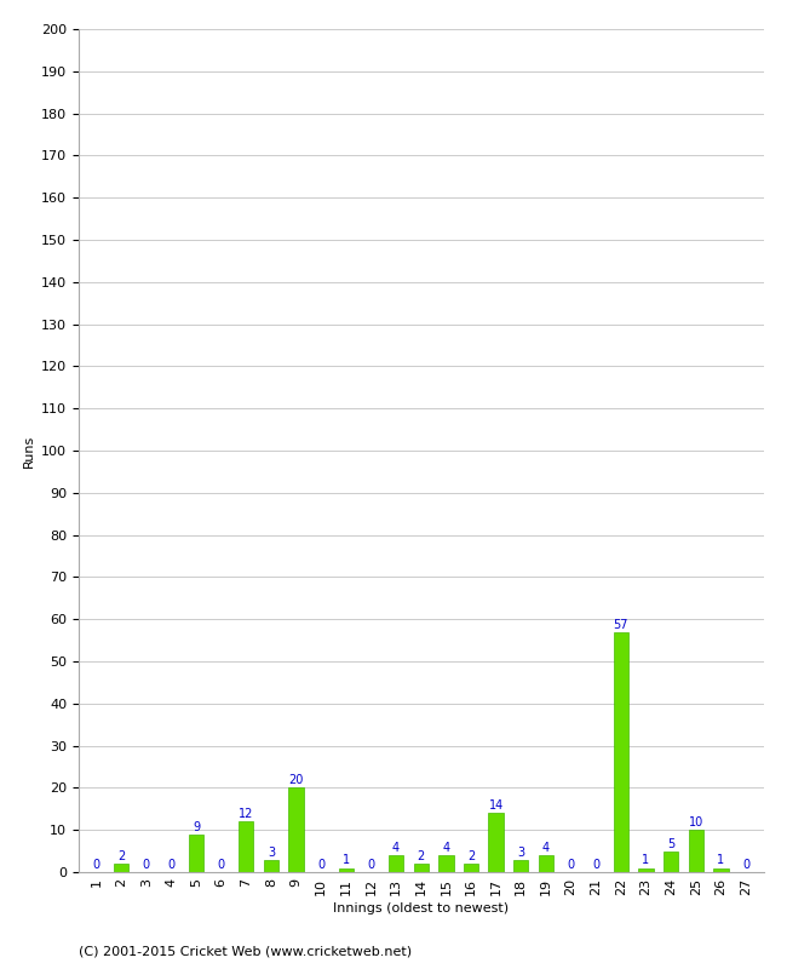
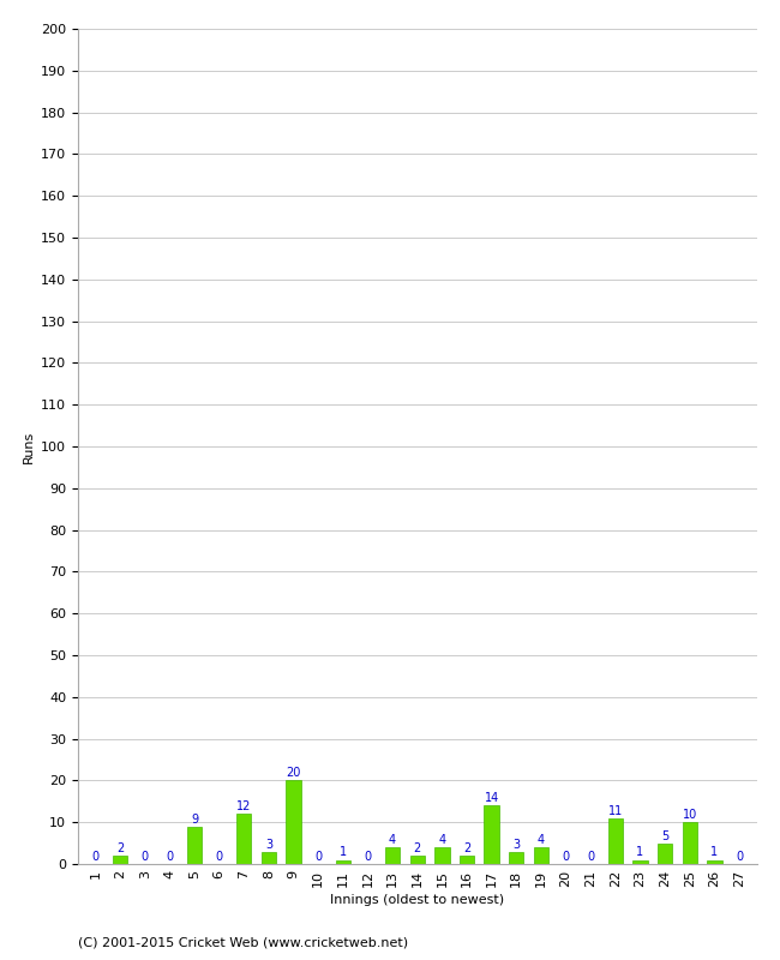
22: 57 -> 11
